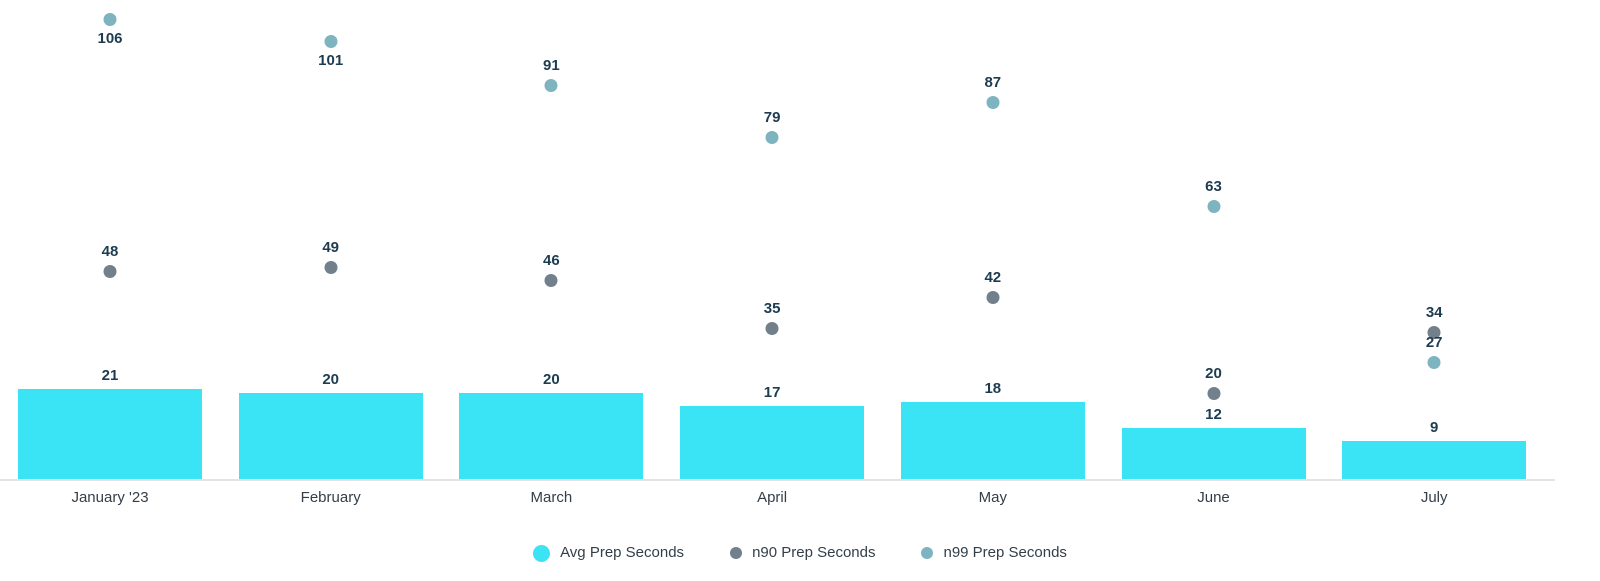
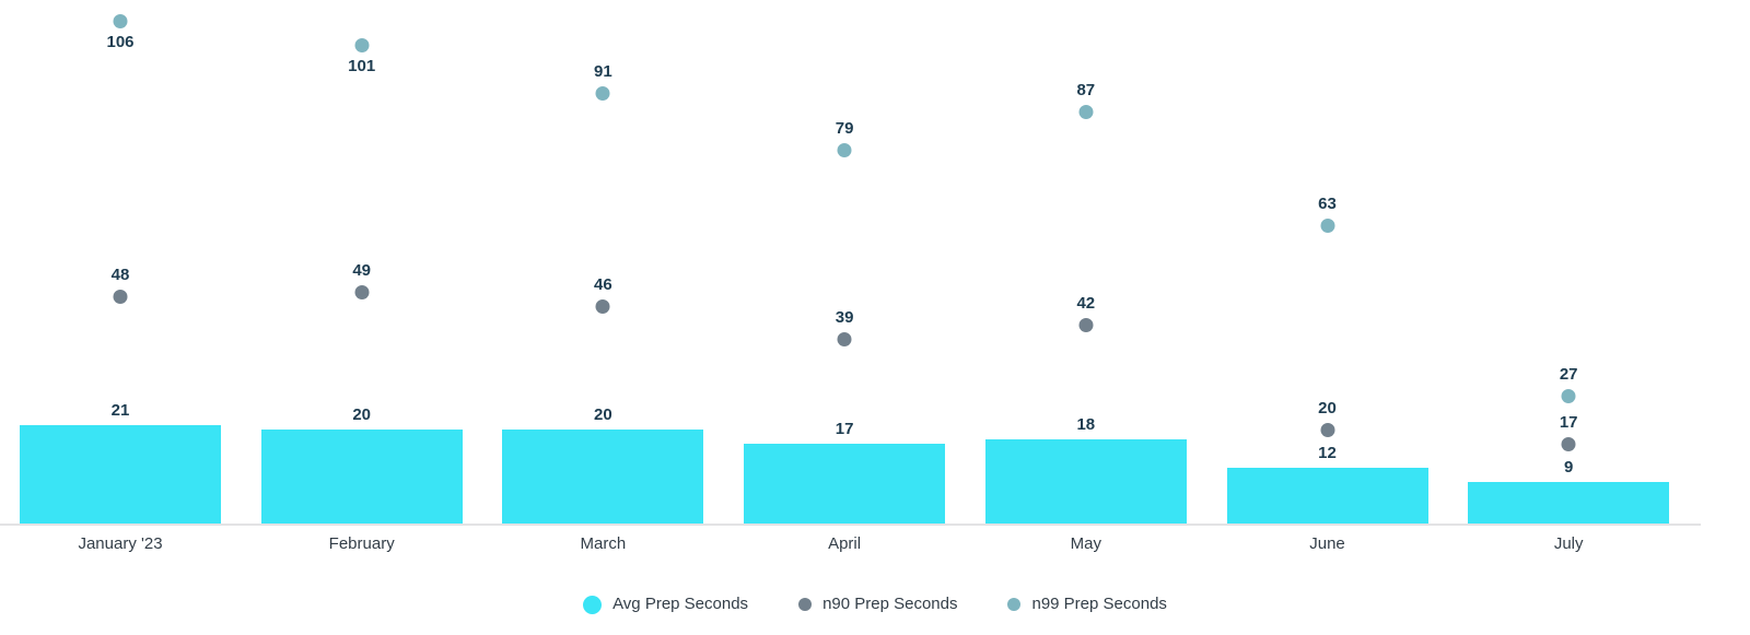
n90 Prep Seconds/April: 35 -> 39
n90 Prep Seconds/July: 34 -> 17
